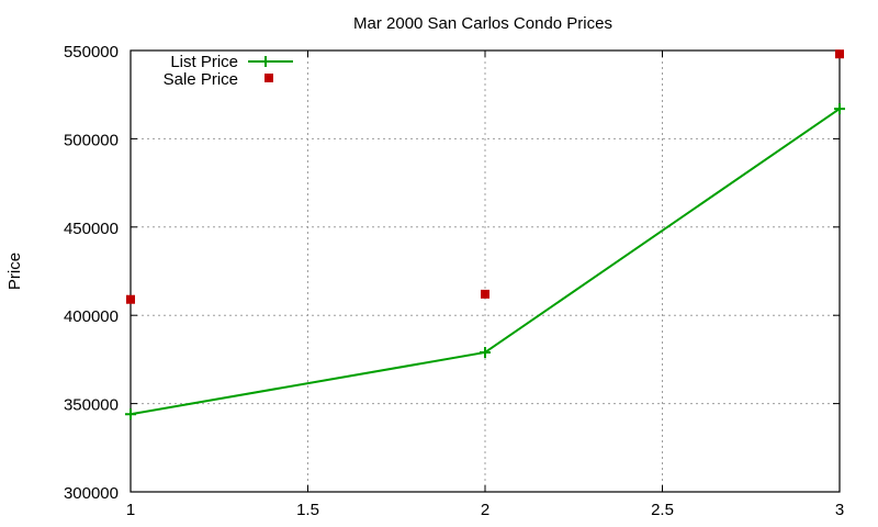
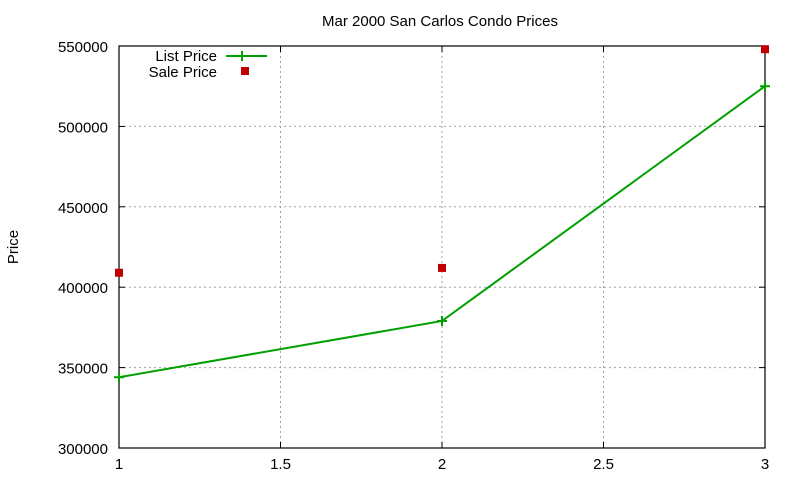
List Price/3: 517000 -> 525000
